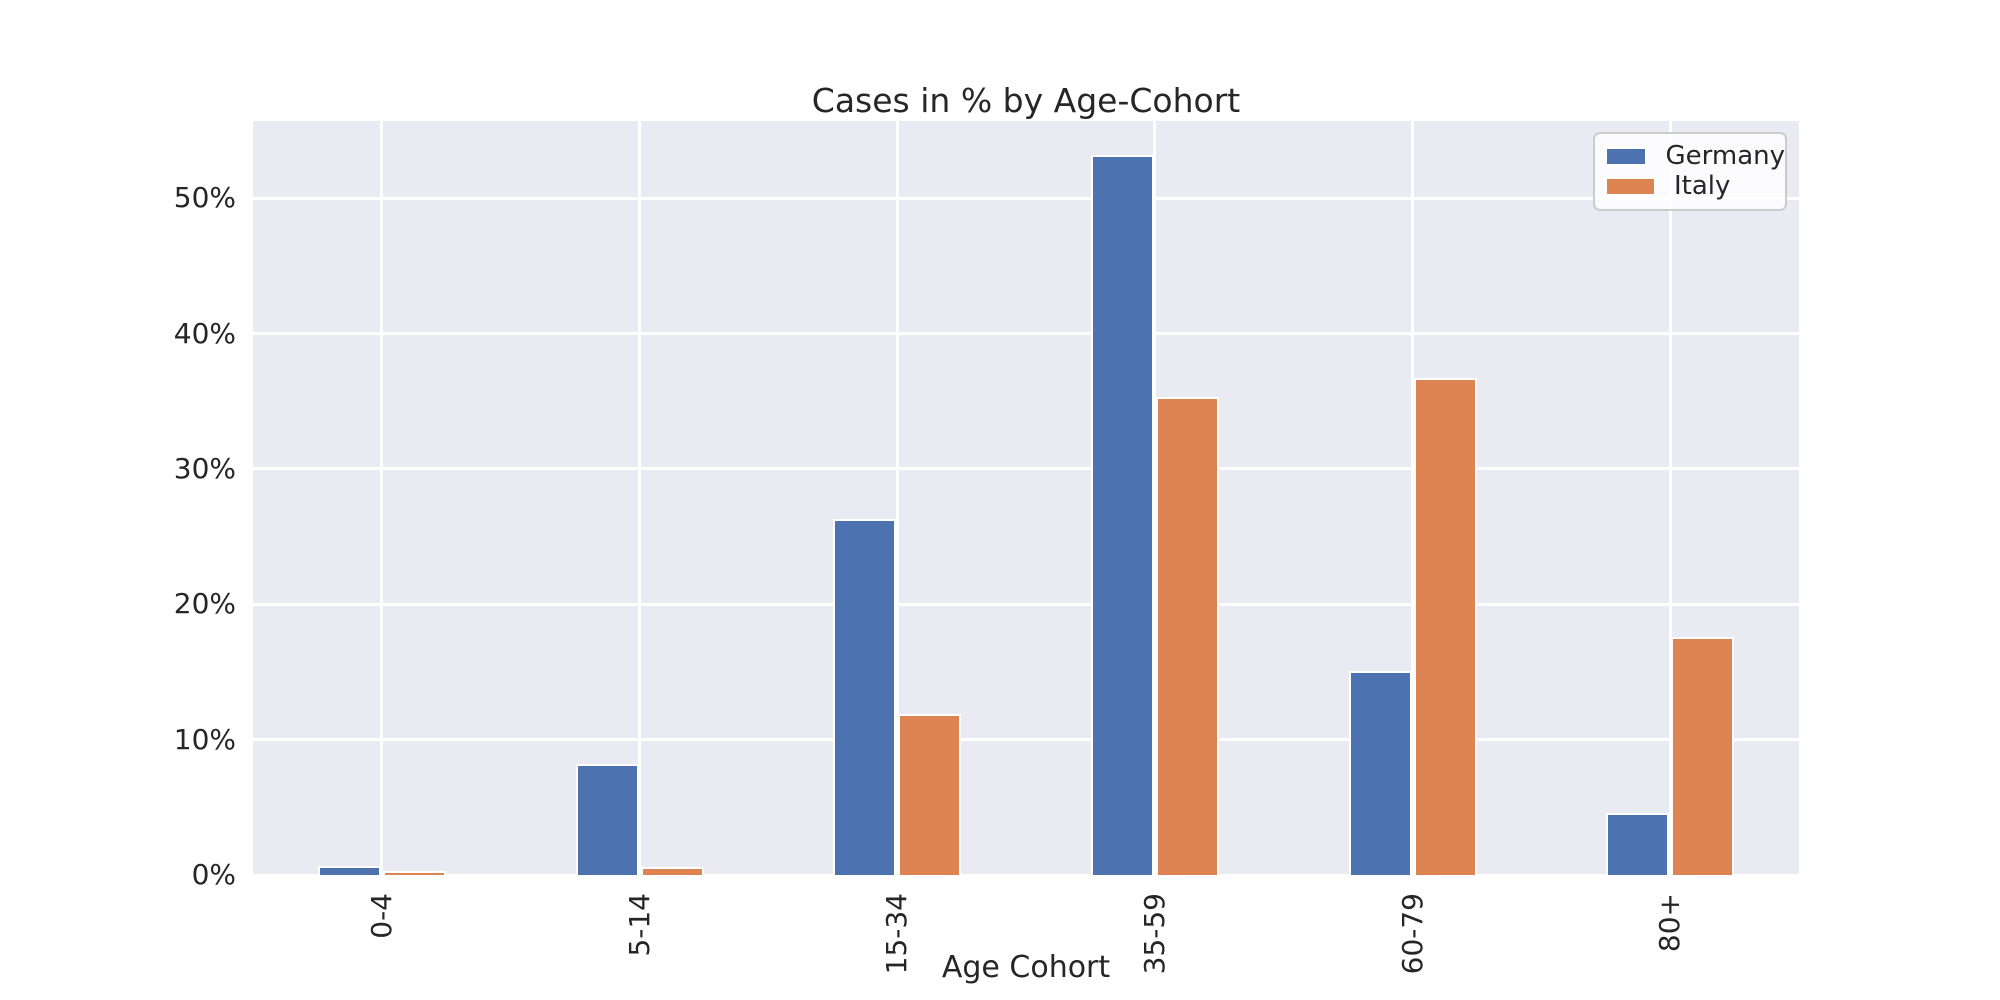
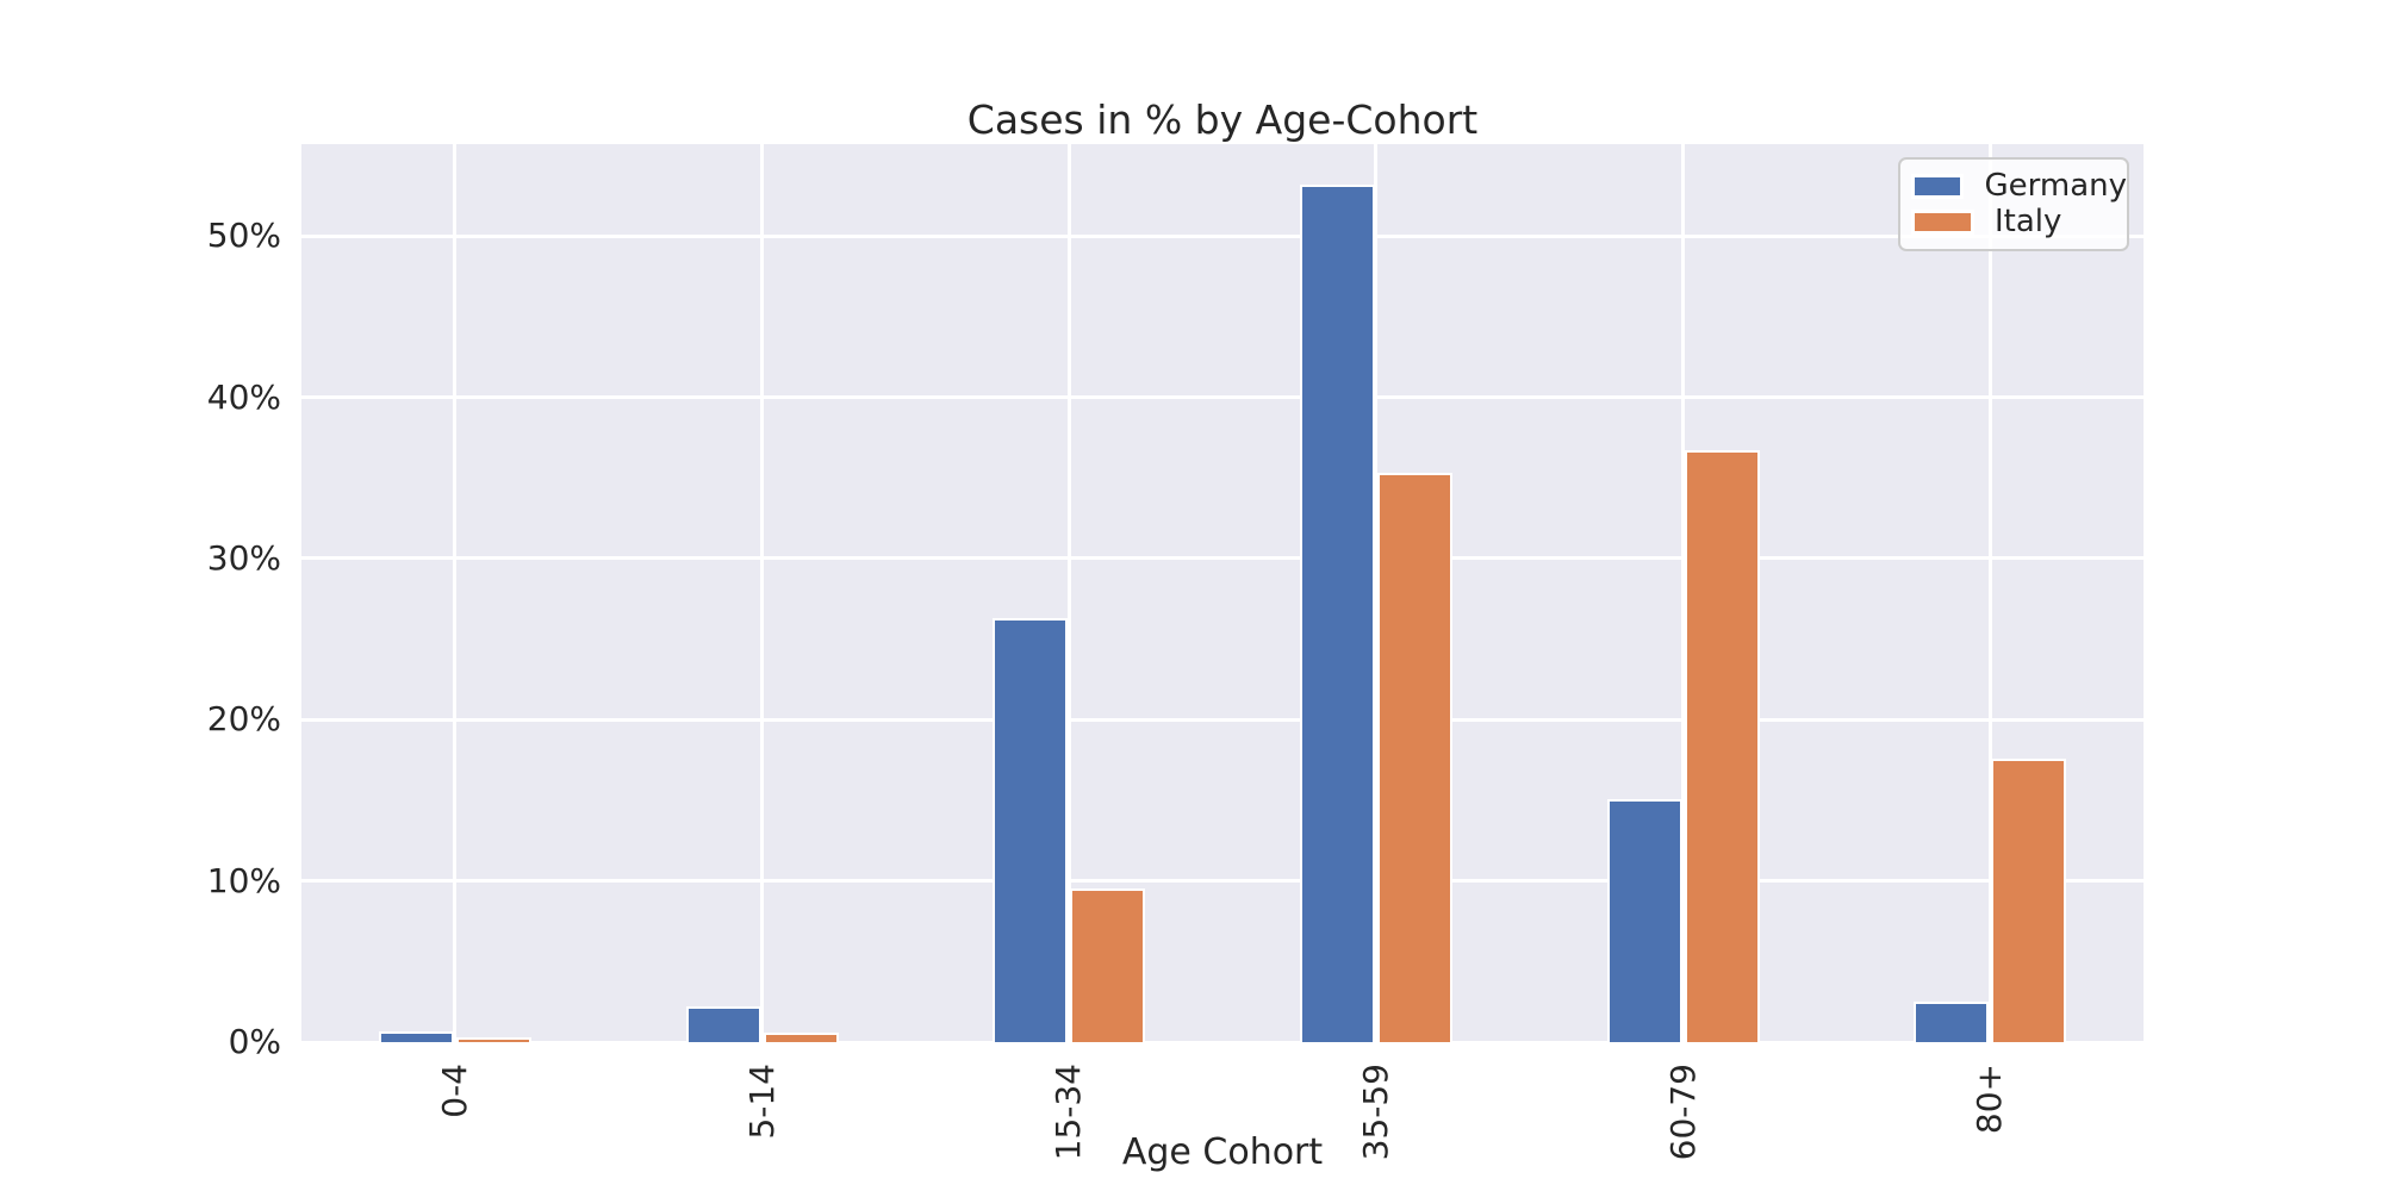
Germany/5-14: 8.2% -> 2.2%
Italy/15-34: 11.9% -> 9.5%
Germany/80+: 4.6% -> 2.5%
